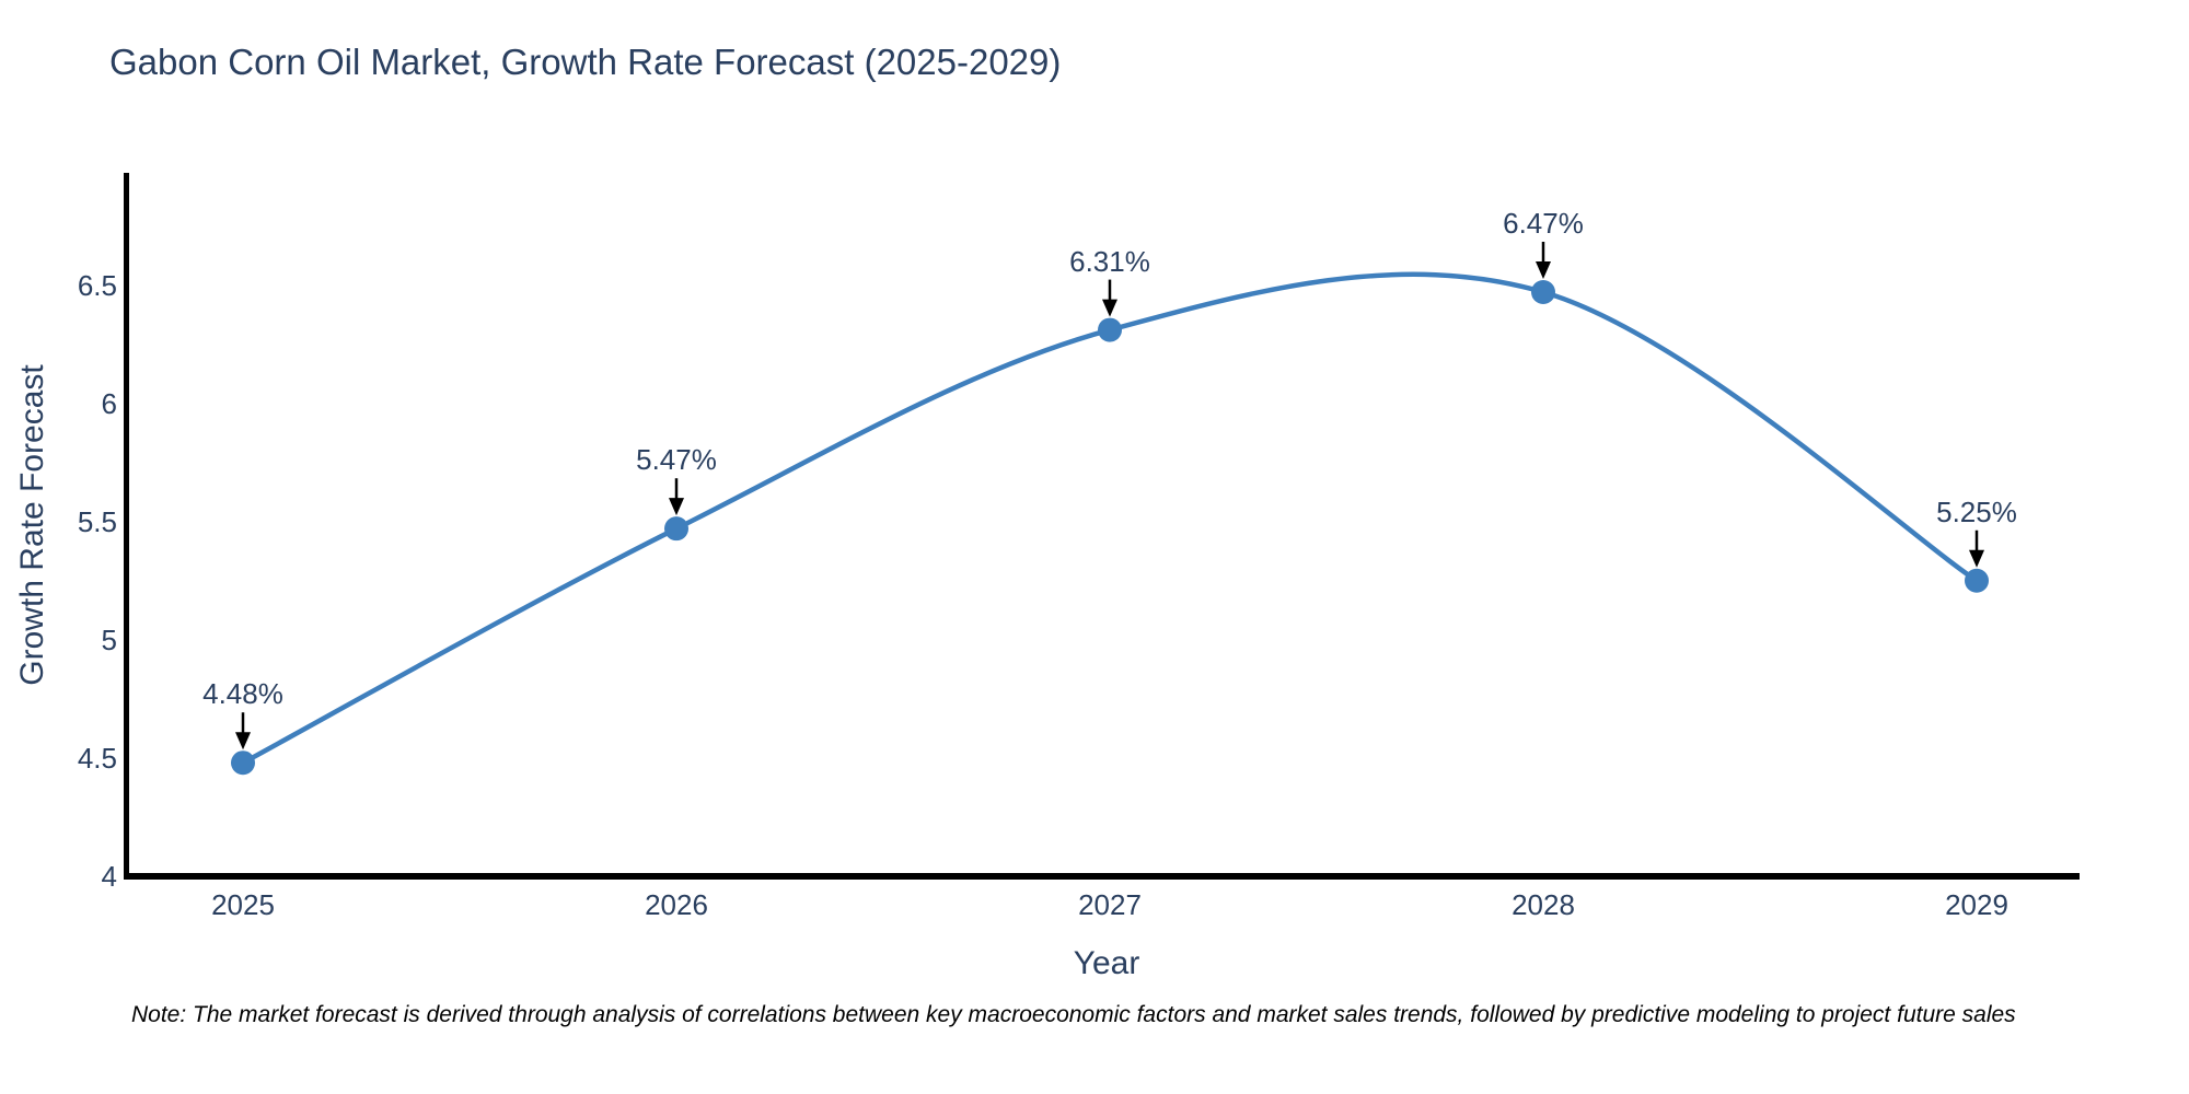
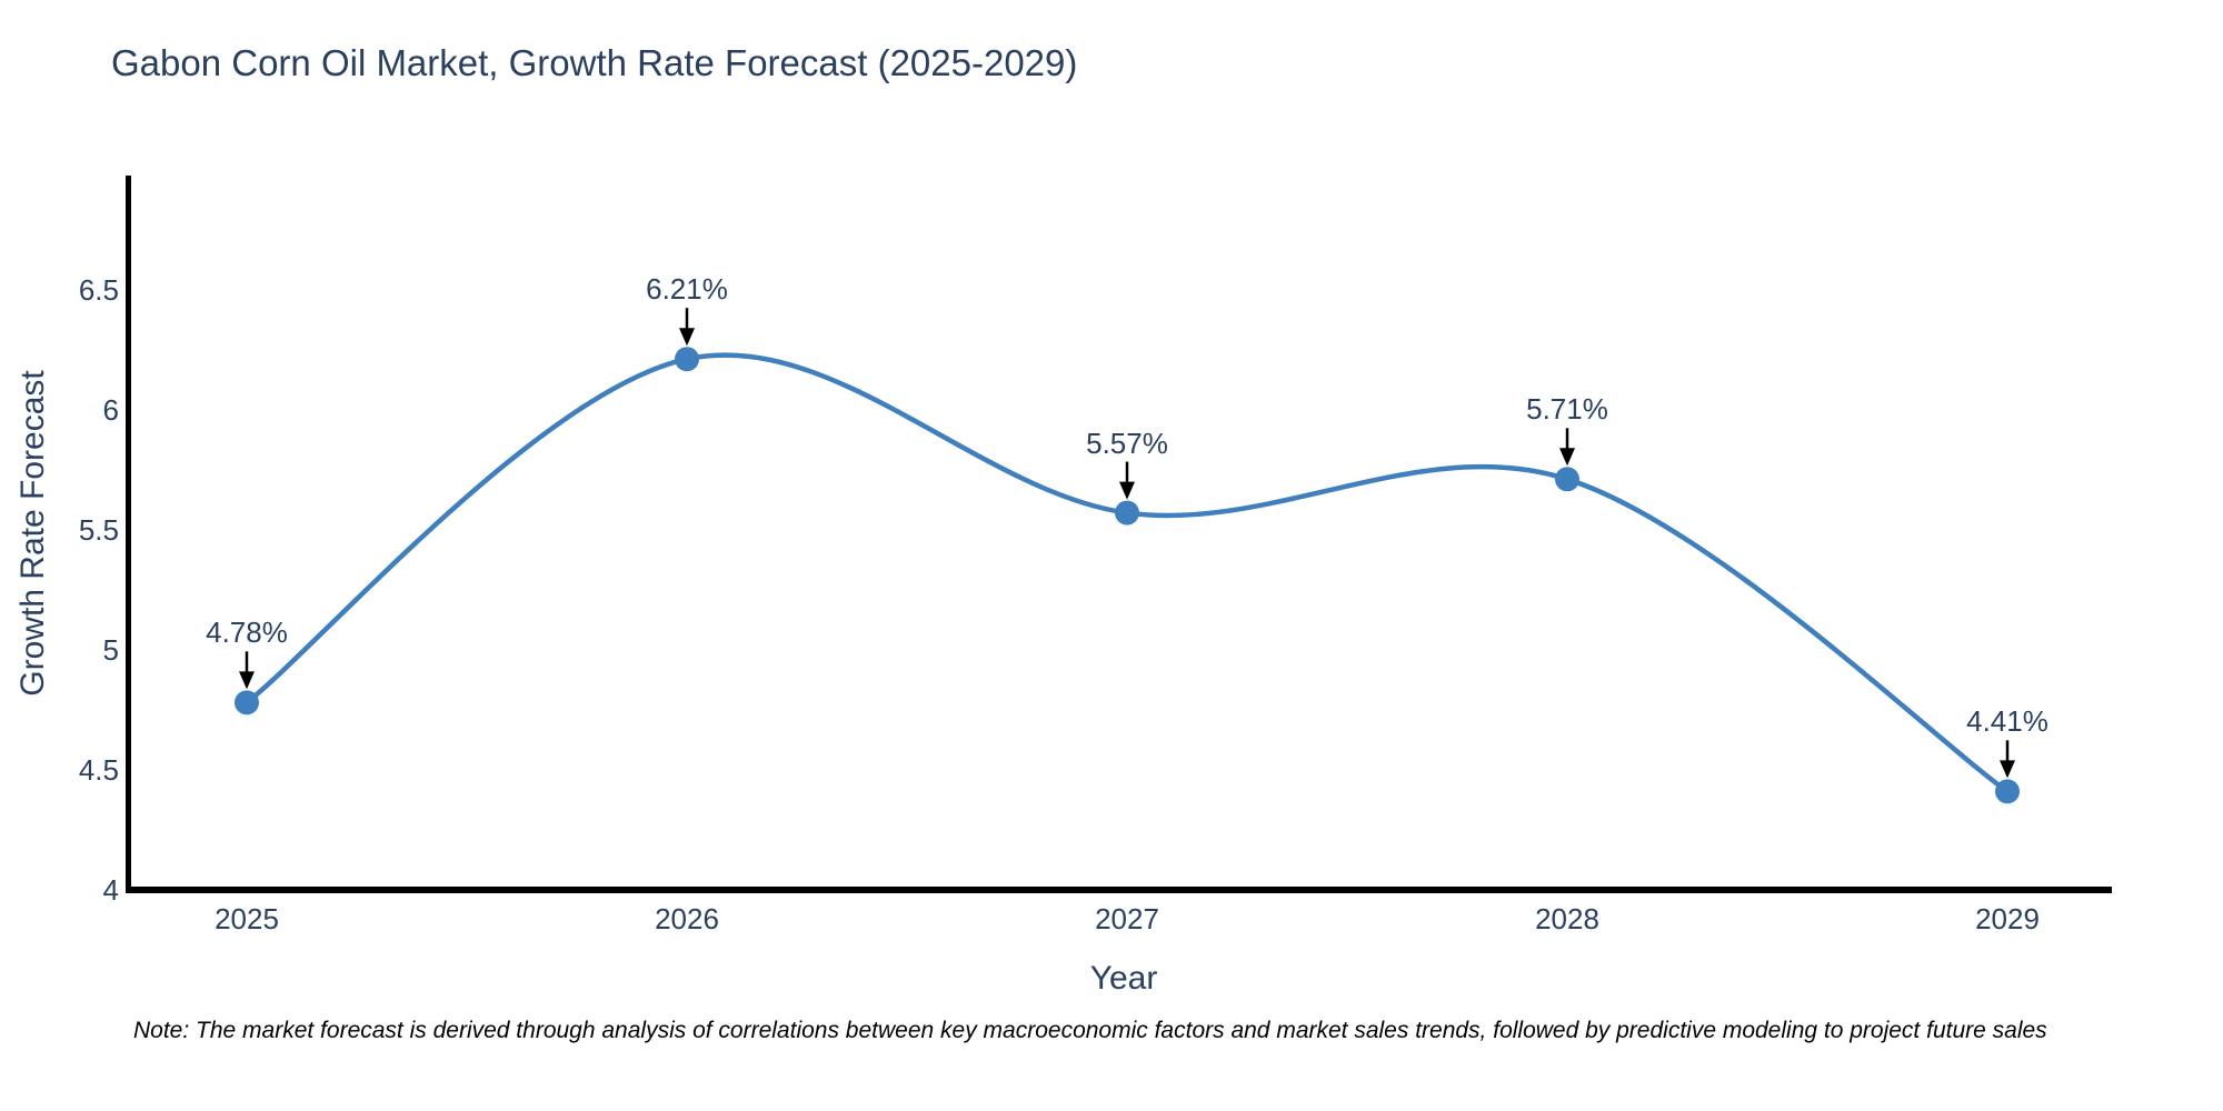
2025: 4.48% -> 4.78%
2026: 5.47% -> 6.21%
2027: 6.31% -> 5.57%
2028: 6.47% -> 5.71%
2029: 5.25% -> 4.41%
